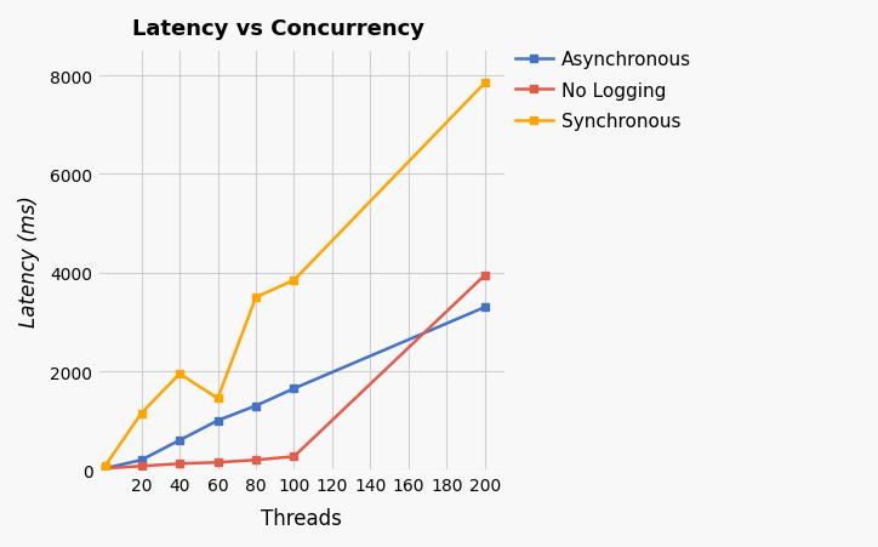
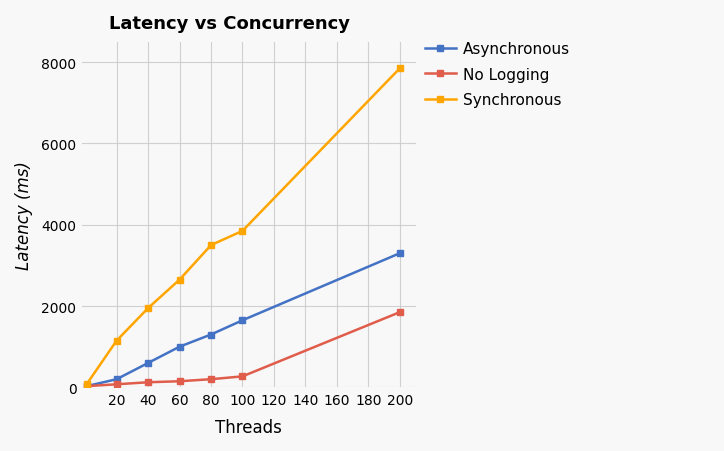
Synchronous/60: 1450 -> 2650
No Logging/200: 3950 -> 1850
